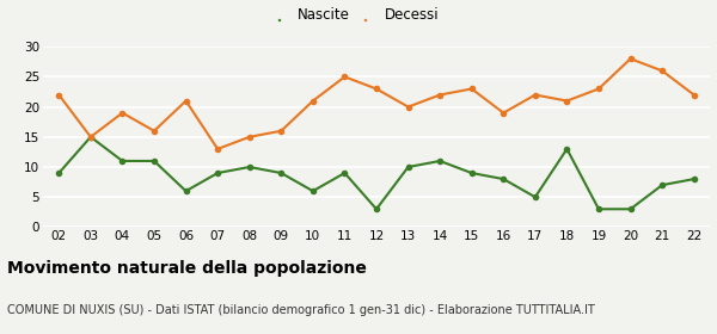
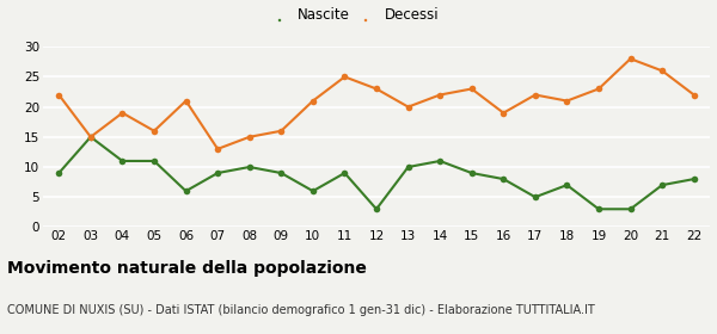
Nascite/18: 13 -> 7
